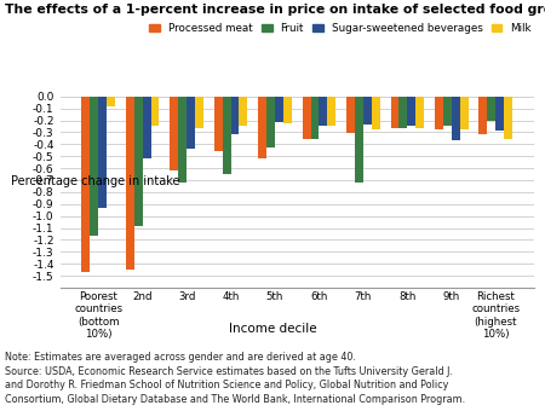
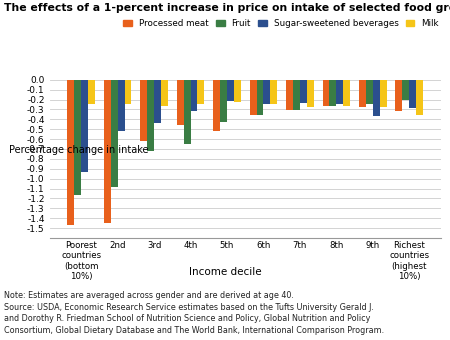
Milk/Poorest countries (bottom 10%): -0.08 -> -0.25
Fruit/7th: -0.72 -> -0.31
